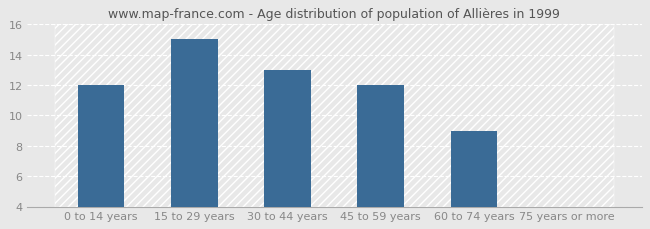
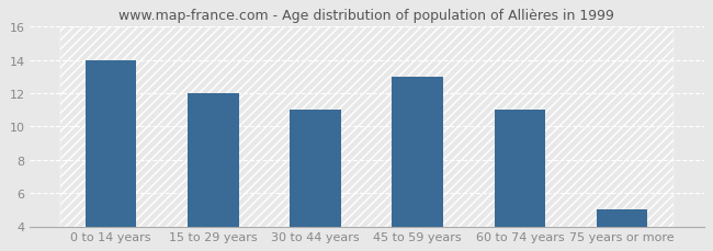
0 to 14 years: 12 -> 14
15 to 29 years: 15 -> 12
30 to 44 years: 13 -> 11
45 to 59 years: 12 -> 13
60 to 74 years: 9 -> 11
75 years or more: 4 -> 5
